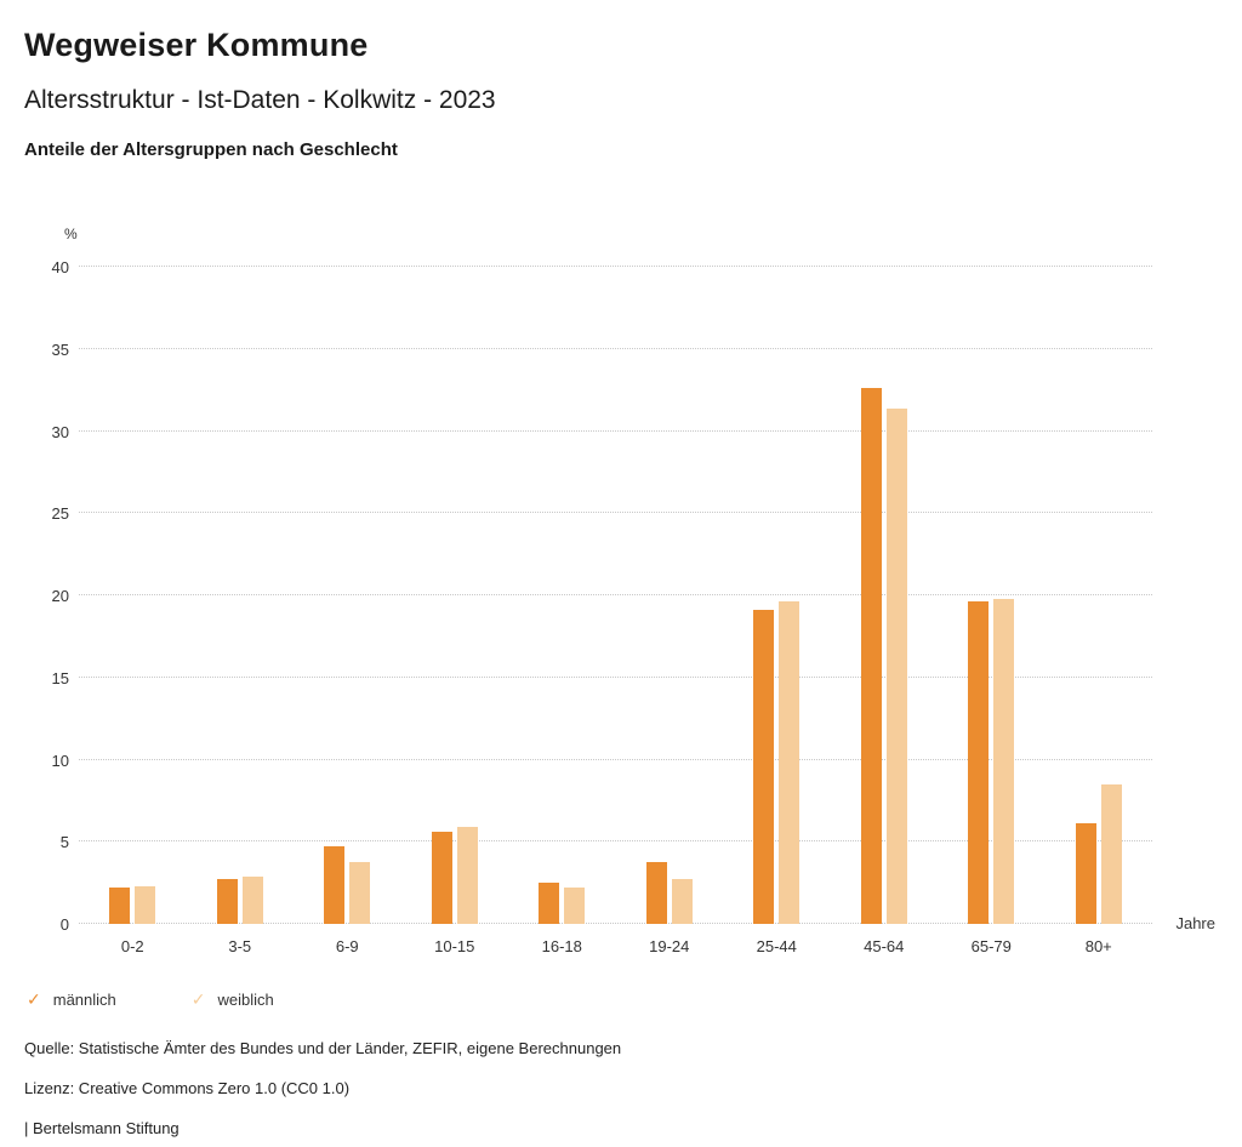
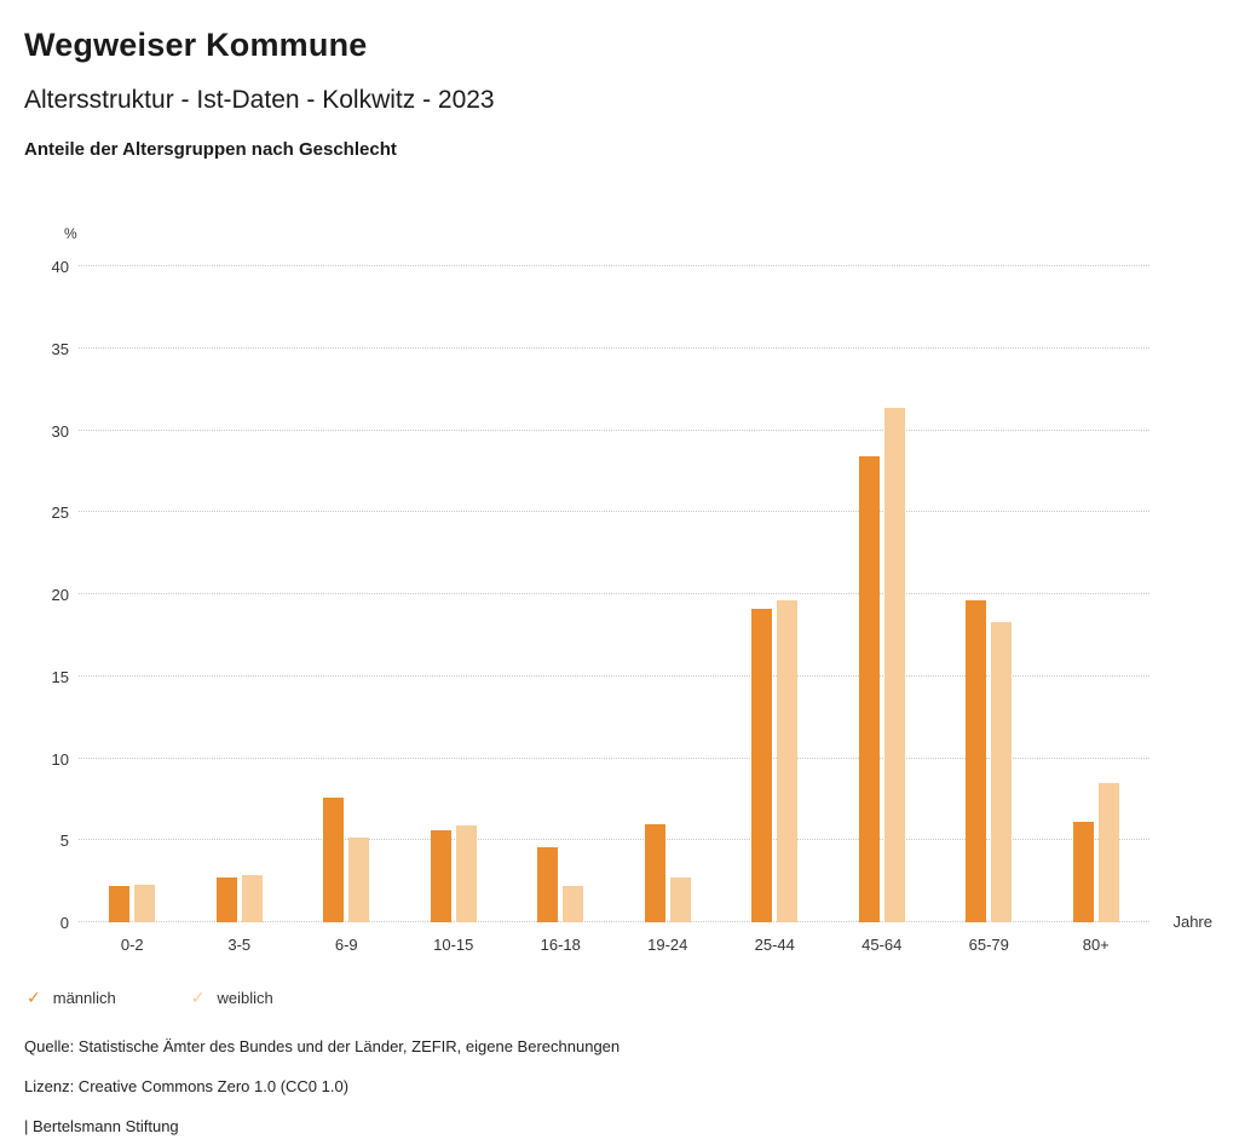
männlich/6-9: 4.7 -> 7.6
weiblich/6-9: 3.8 -> 5.2
männlich/16-18: 2.5 -> 4.6
männlich/19-24: 3.8 -> 6.0
männlich/45-64: 32.6 -> 28.4
weiblich/65-79: 19.8 -> 18.3
